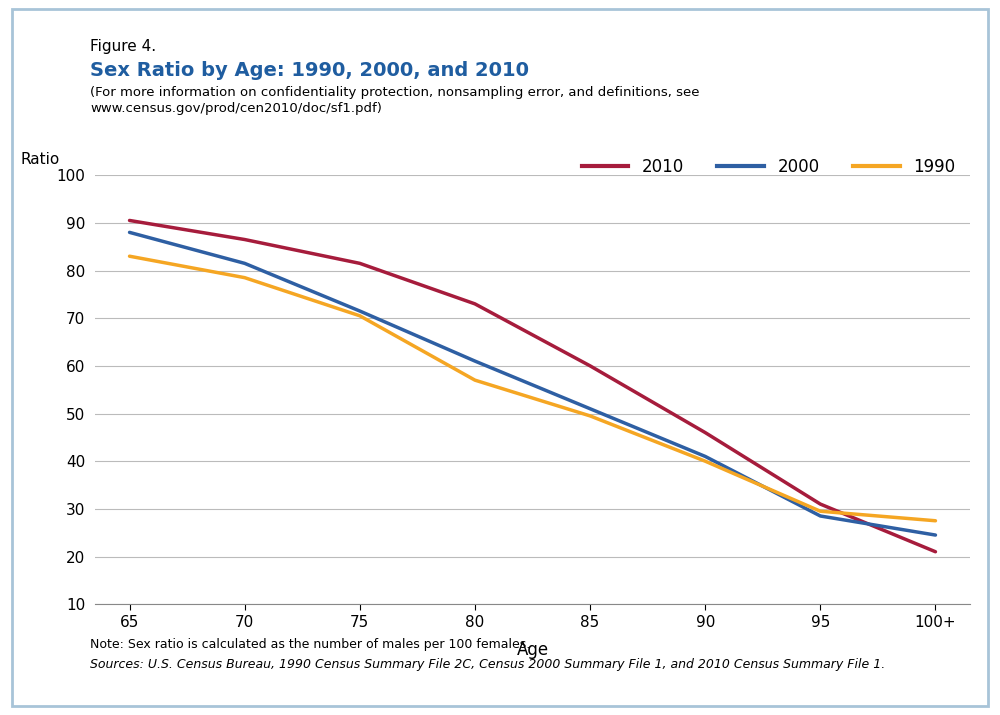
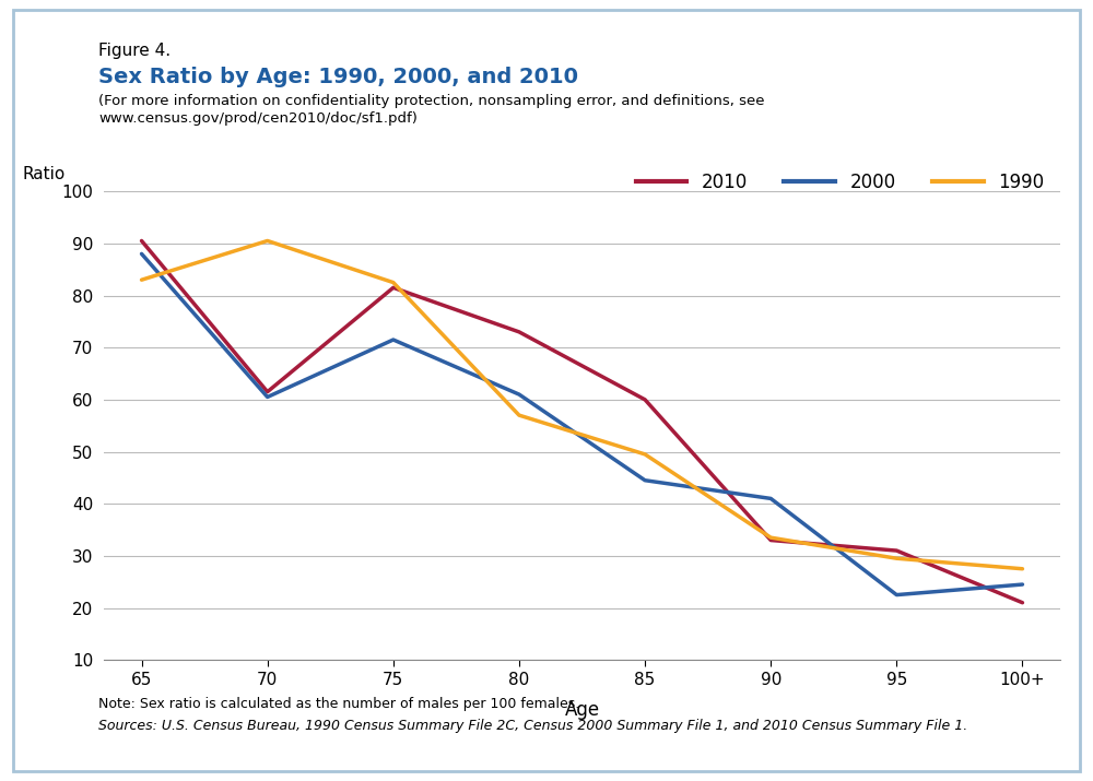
2010/70: 86.5 -> 61.5
2000/70: 81.5 -> 60.5
1990/70: 78.5 -> 90.5
1990/75: 70.5 -> 82.5
2000/85: 51.0 -> 44.5
2010/90: 46.0 -> 33.0
1990/90: 40.0 -> 33.5
2000/95: 28.5 -> 22.5
